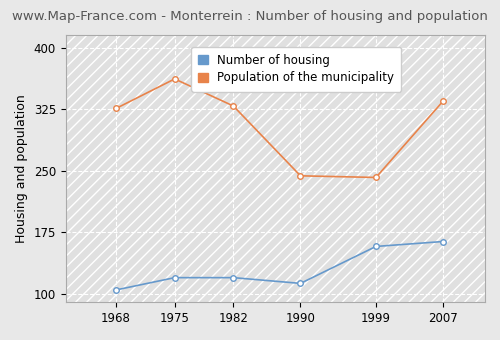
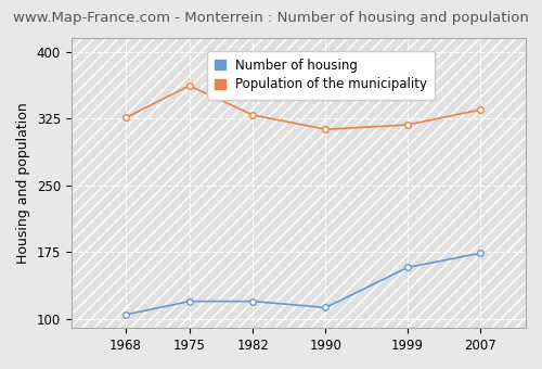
Population of the municipality/1990: 244 -> 313
Population of the municipality/1999: 242 -> 318
Number of housing/2007: 164 -> 174
